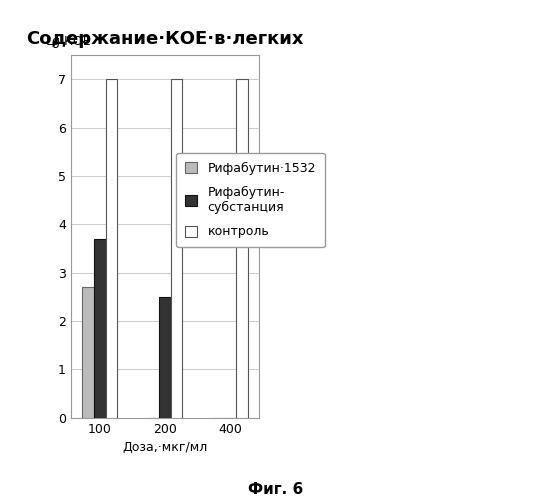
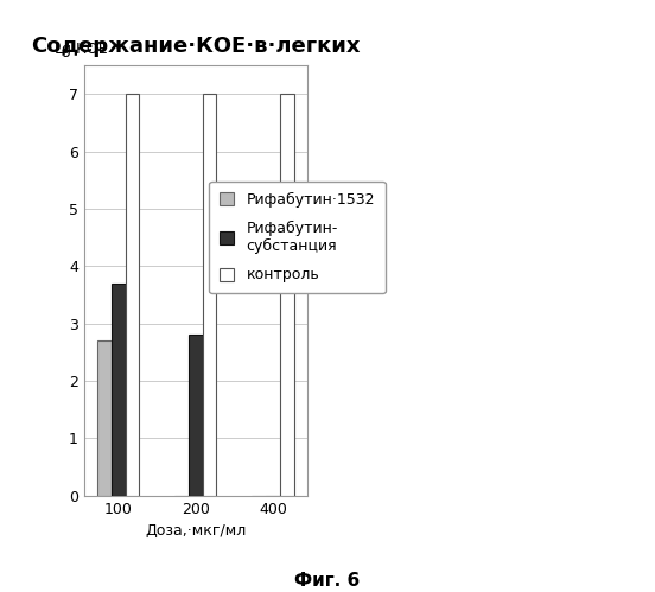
Рифабутин- субстанция/200: 2.5 -> 2.8
